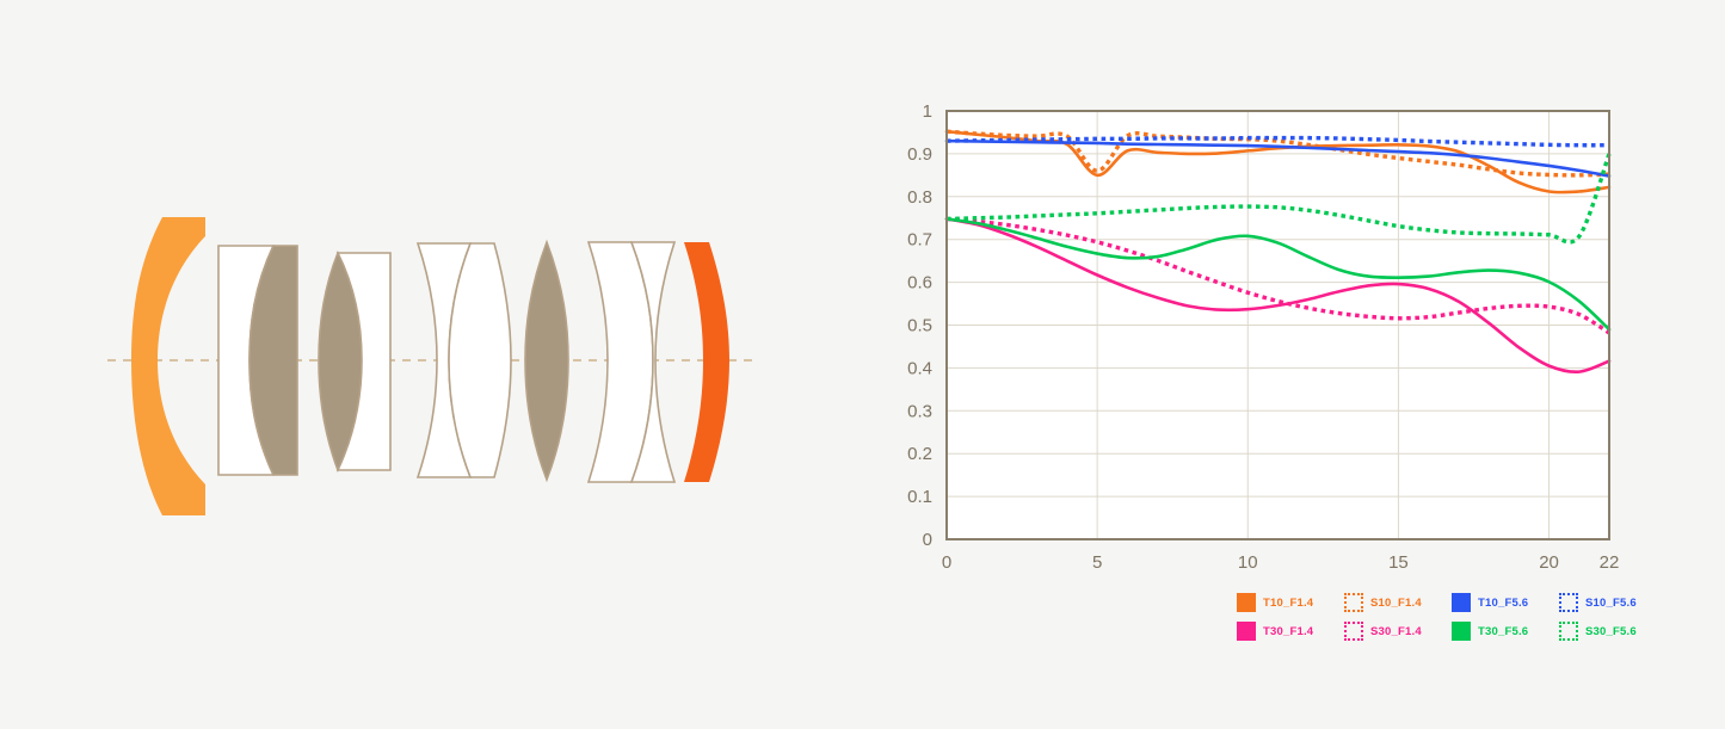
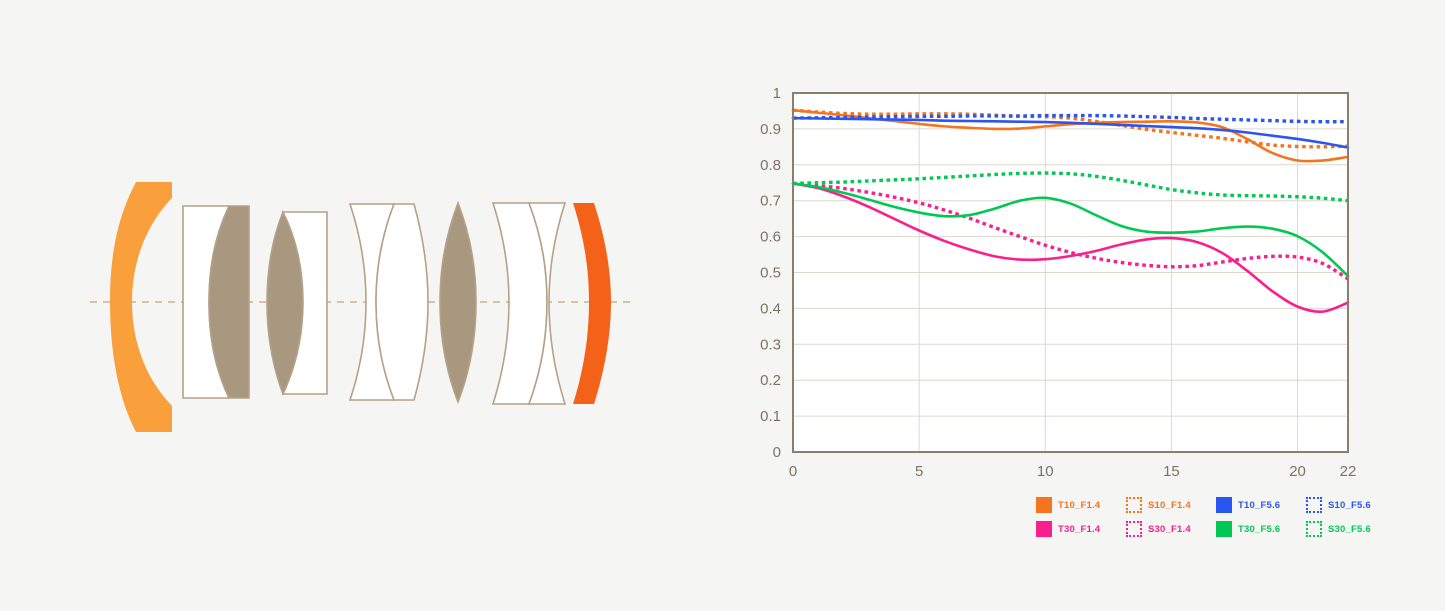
T10_F1.4/5: 0.85 -> 0.91
S10_F1.4/5: 0.86 -> 0.94
S30_F5.6/22: 0.90 -> 0.70
